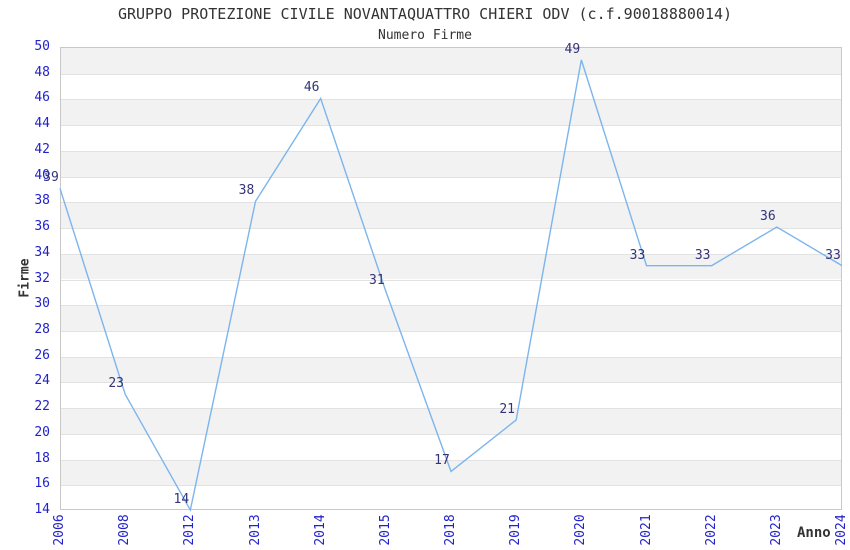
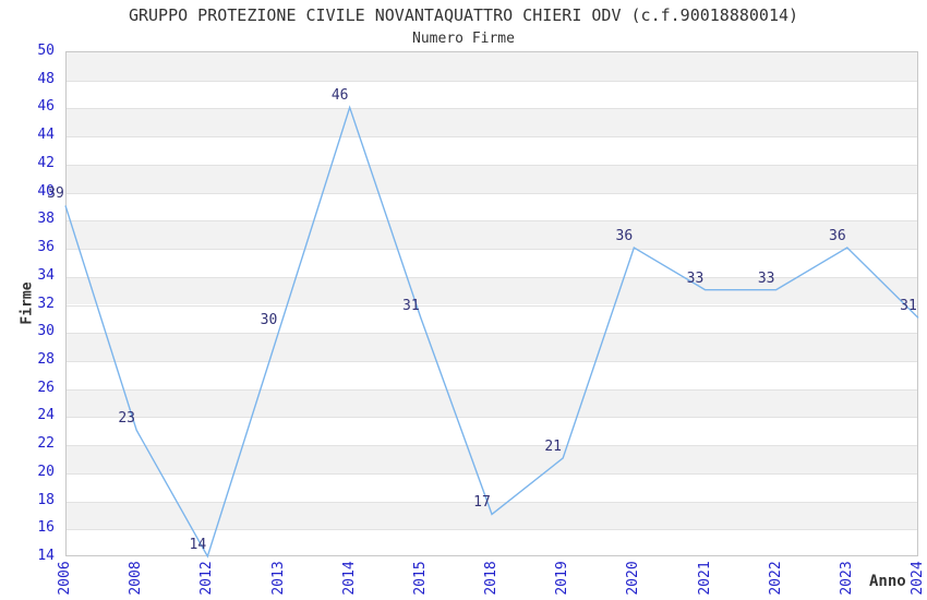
2013: 38 -> 30
2020: 49 -> 36
2024: 33 -> 31
